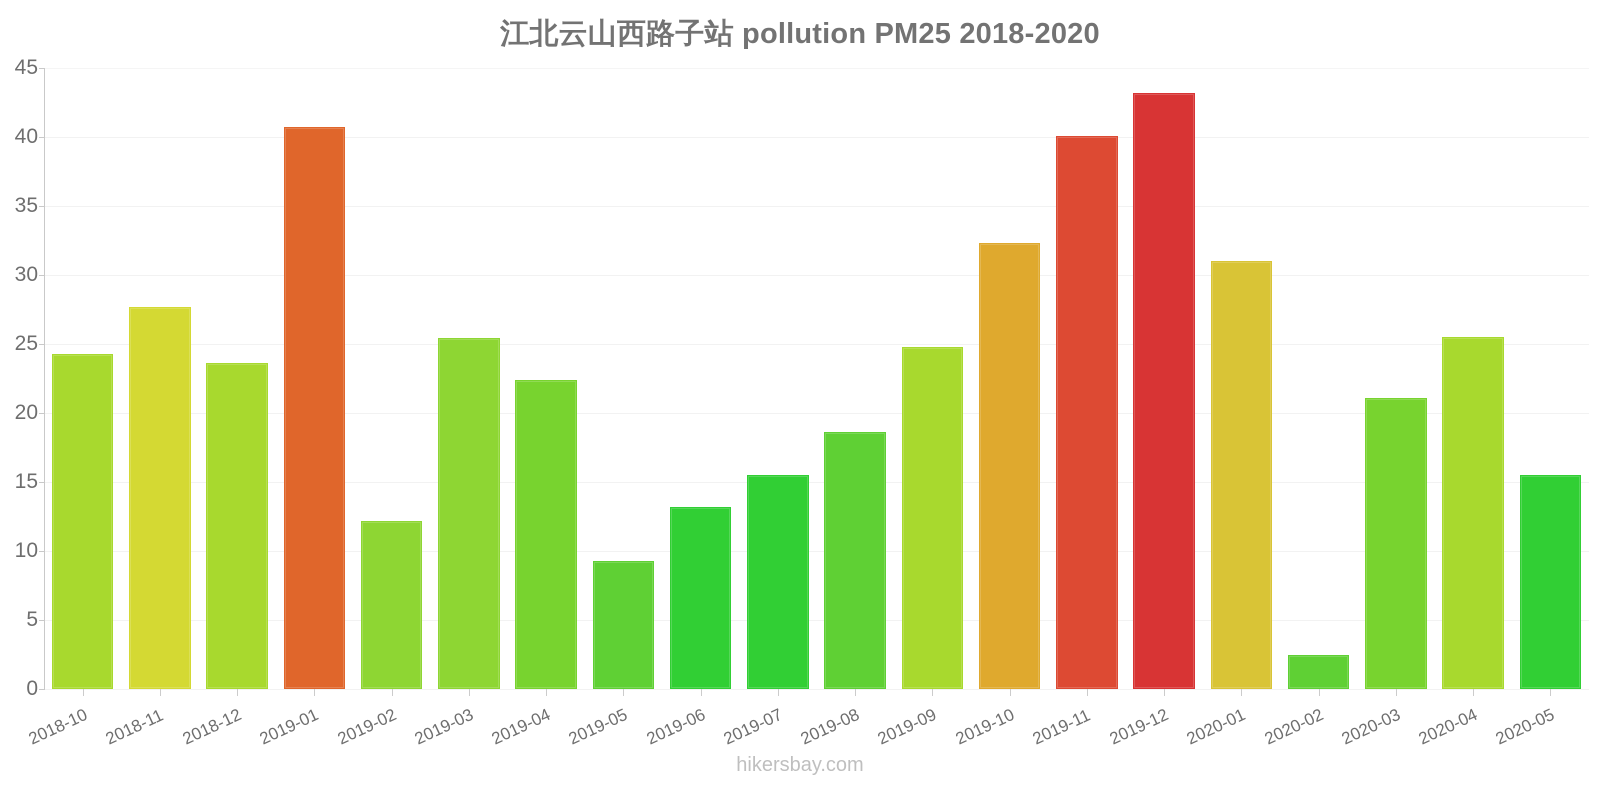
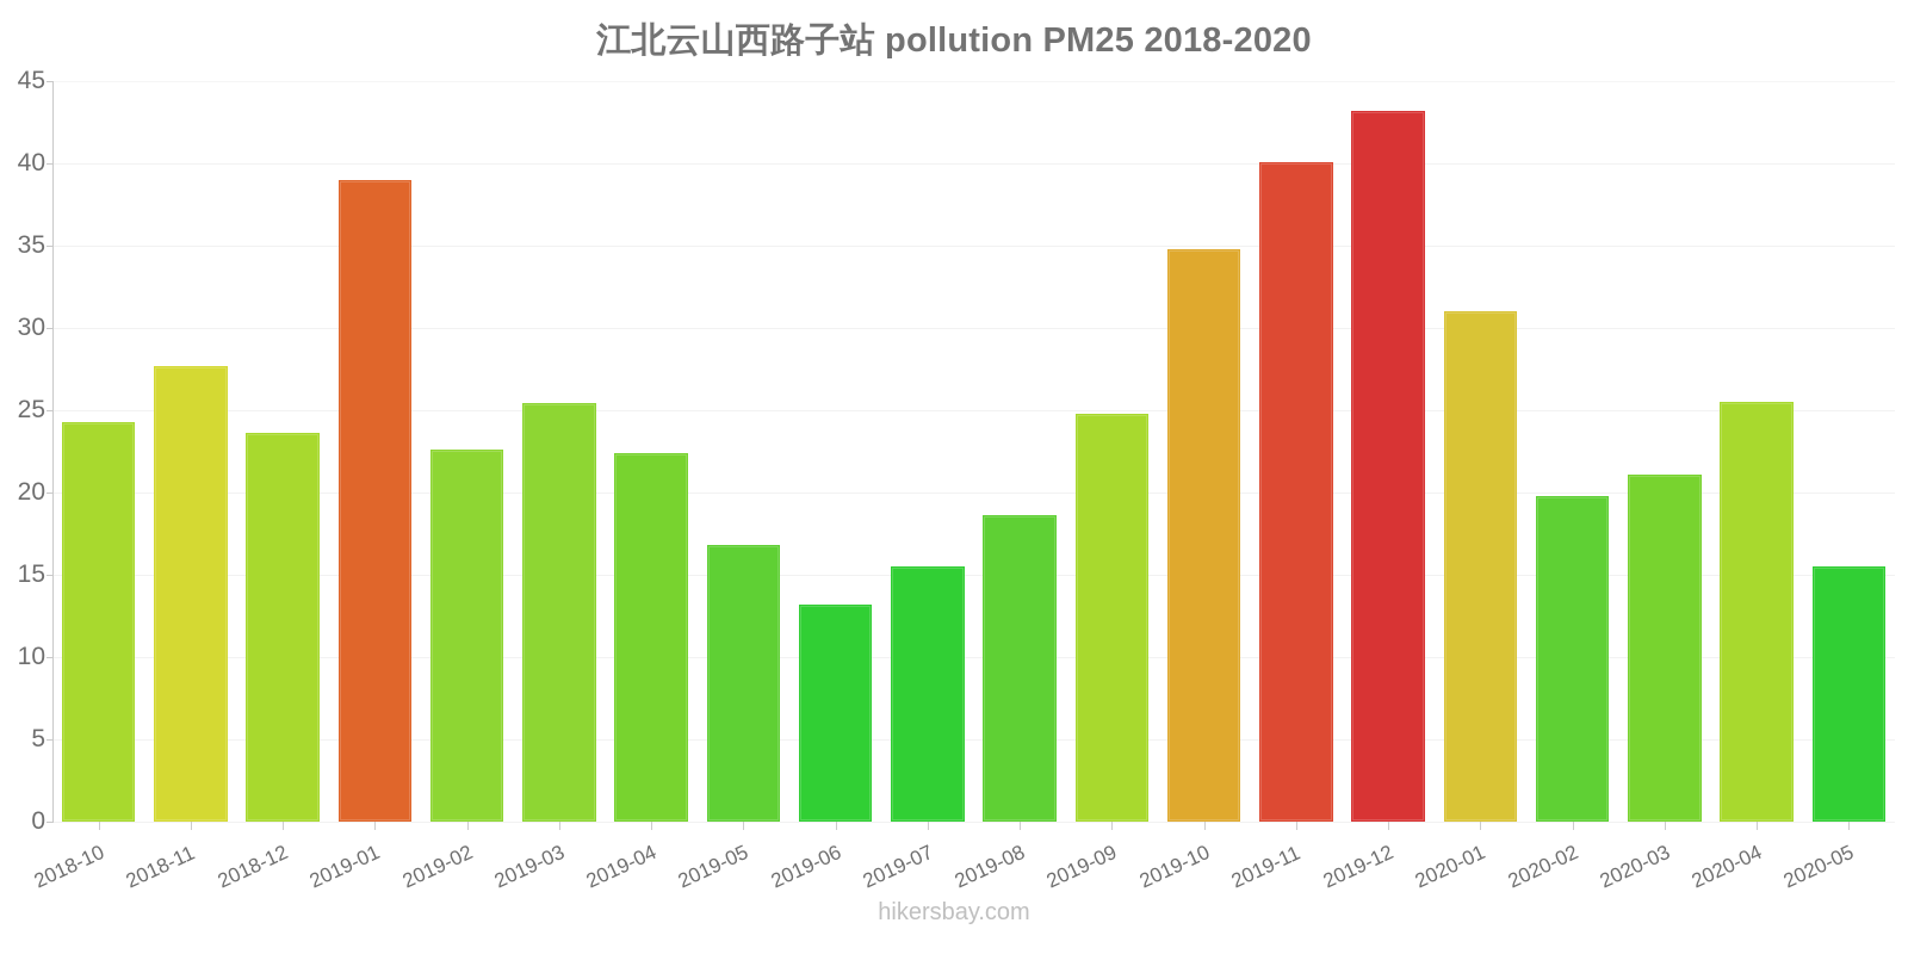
2019-01: 40.7 -> 39.0
2019-02: 12.2 -> 22.6
2019-05: 9.3 -> 16.8
2019-10: 32.3 -> 34.8
2020-02: 2.5 -> 19.8
